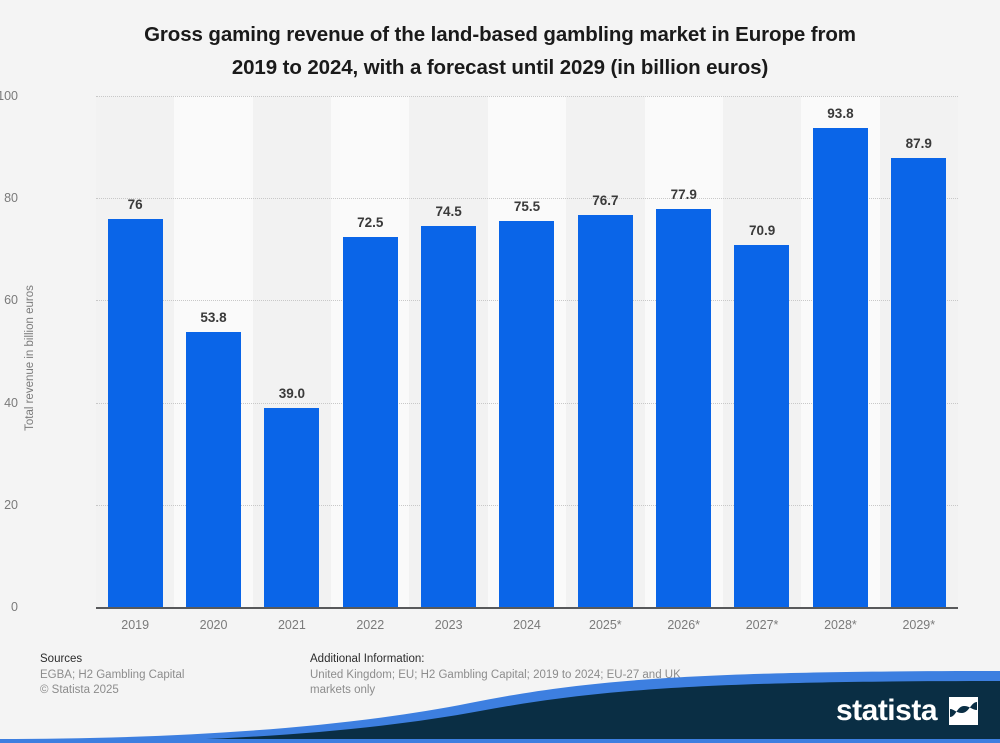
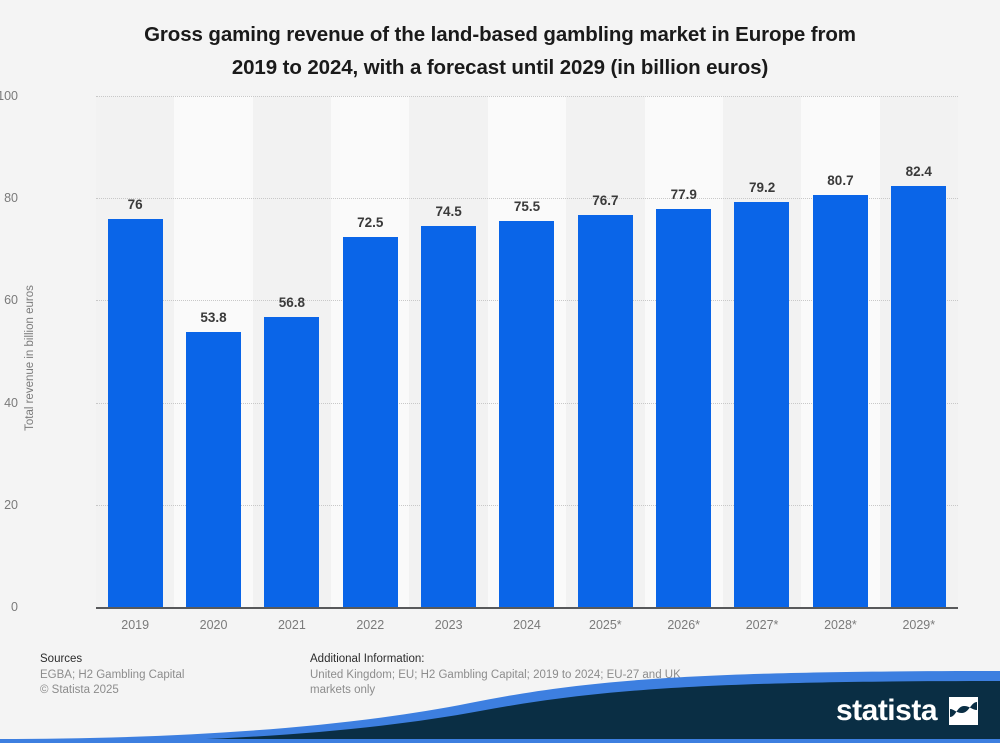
2021: 39.0 -> 56.8
2027*: 70.9 -> 79.2
2028*: 93.8 -> 80.7
2029*: 87.9 -> 82.4
